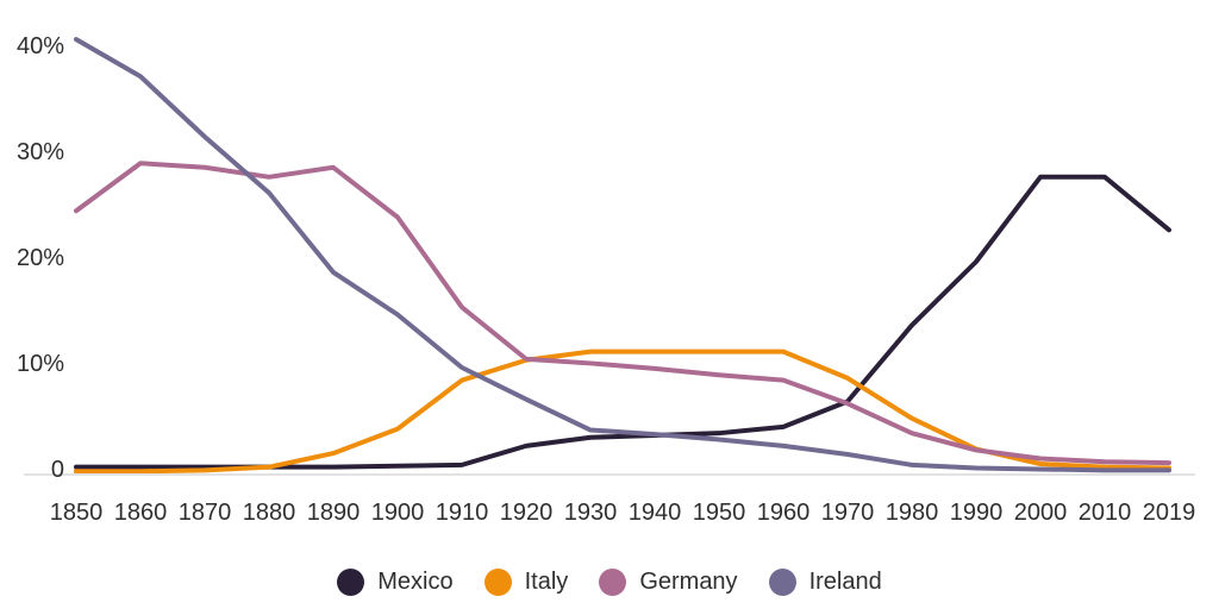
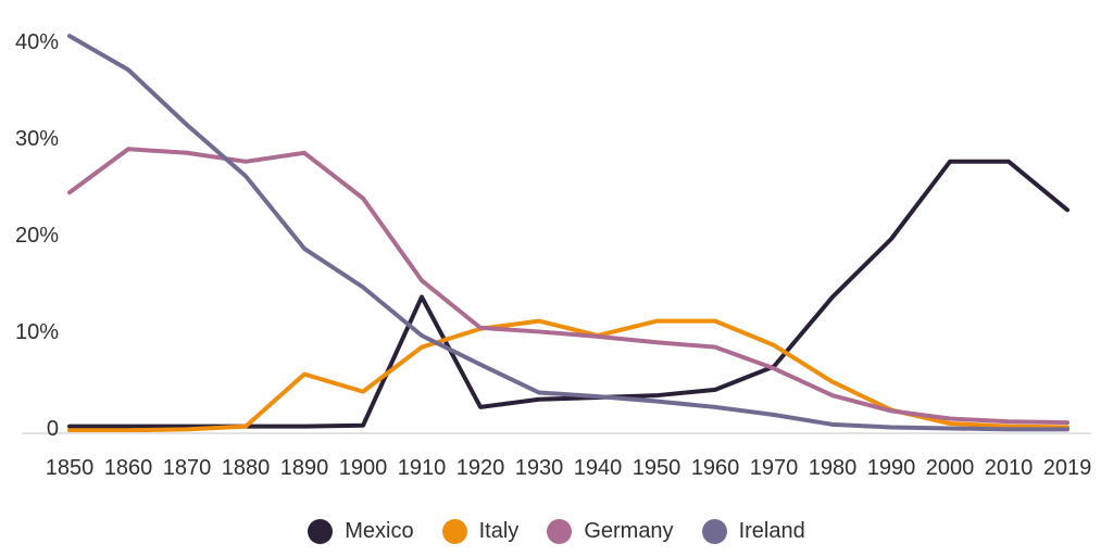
Italy/1890: 2% -> 6%
Mexico/1910: 1% -> 14%
Italy/1940: 12% -> 10%
